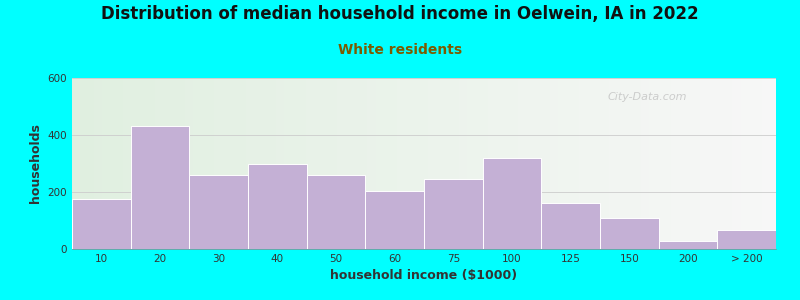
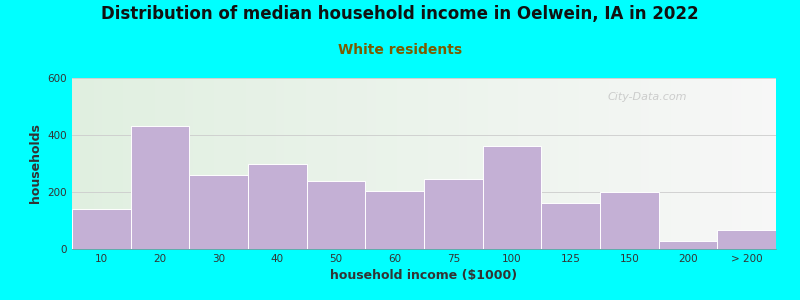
10: 175 -> 140
50: 260 -> 240
100: 320 -> 360
150: 110 -> 200
